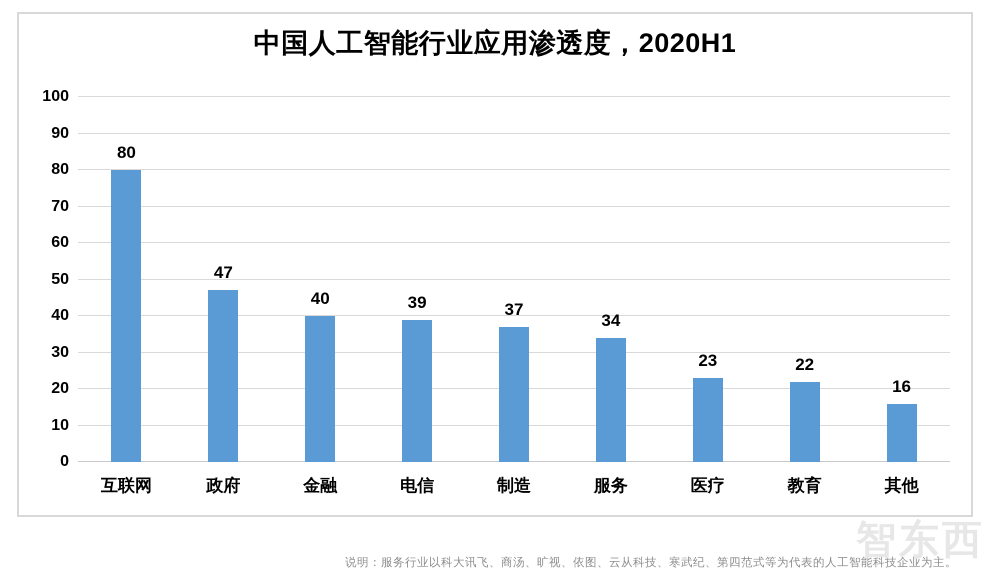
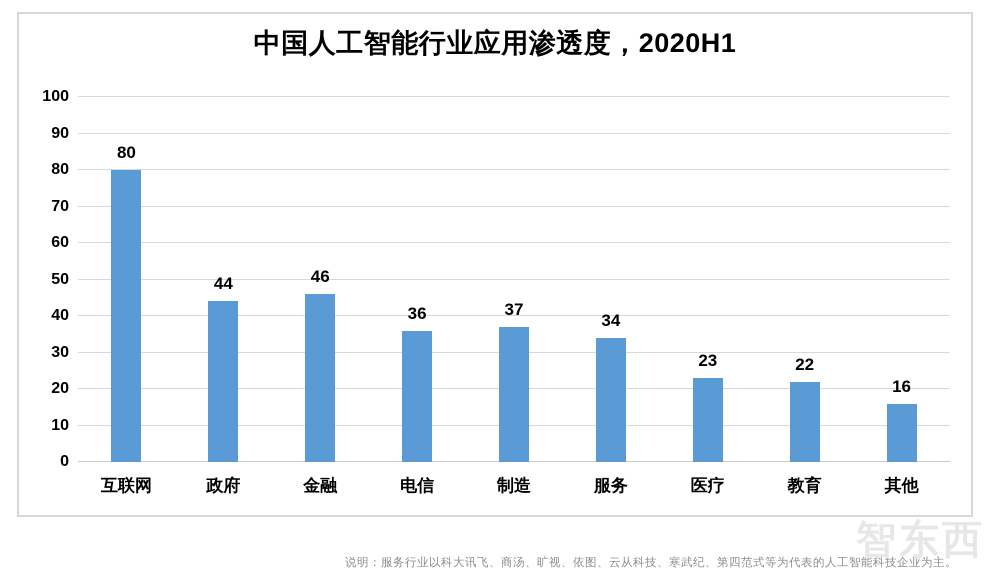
政府: 47 -> 44
金融: 40 -> 46
电信: 39 -> 36
